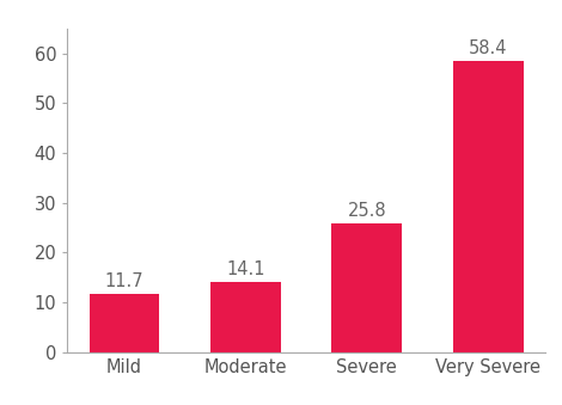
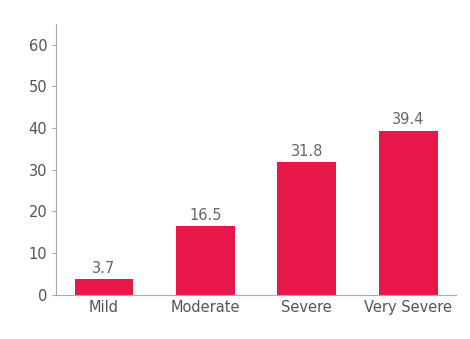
Mild: 11.7 -> 3.7
Moderate: 14.1 -> 16.5
Severe: 25.8 -> 31.8
Very Severe: 58.4 -> 39.4
